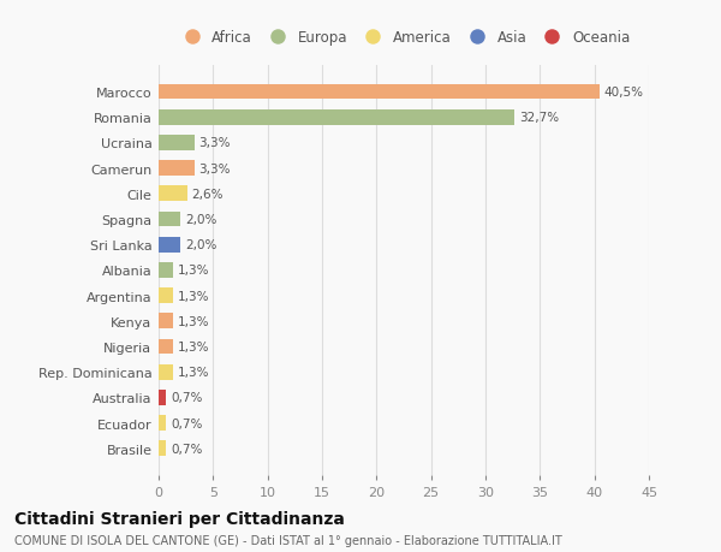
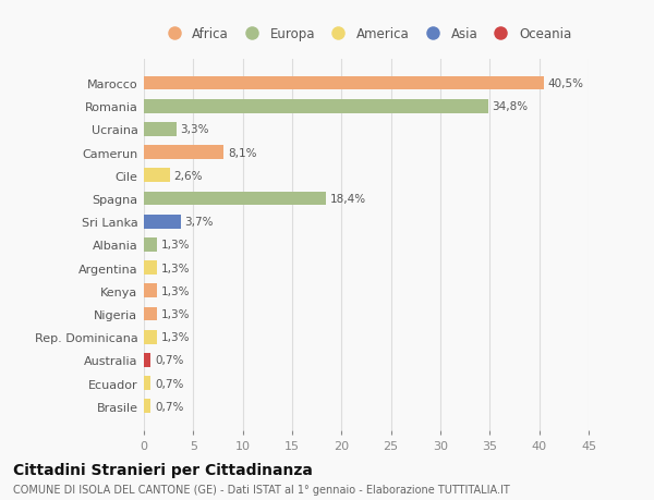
Romania: 32,7% -> 34,8%
Camerun: 3,3% -> 8,1%
Spagna: 2,0% -> 18,4%
Sri Lanka: 2,0% -> 3,7%
